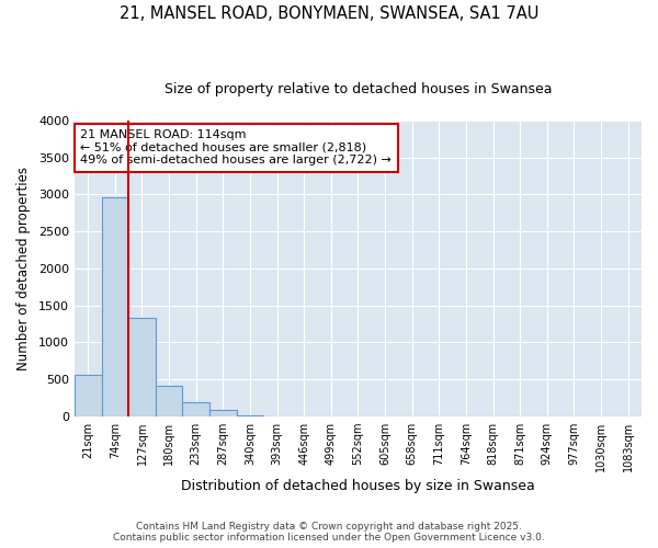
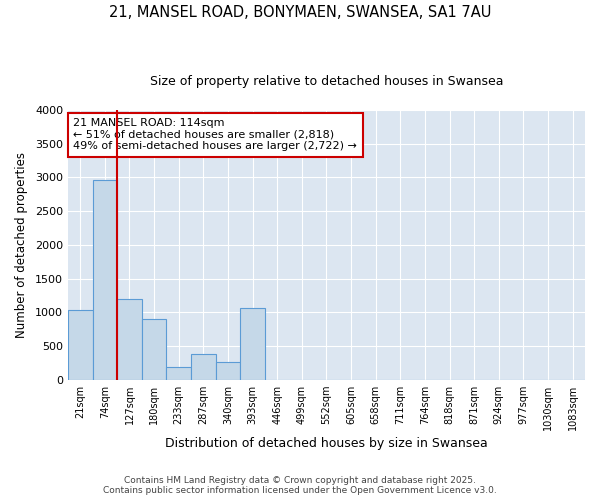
21sqm: 560 -> 1040
127sqm: 1340 -> 1200
180sqm: 420 -> 900
287sqm: 90 -> 380
340sqm: 20 -> 260
393sqm: 0 -> 1060
